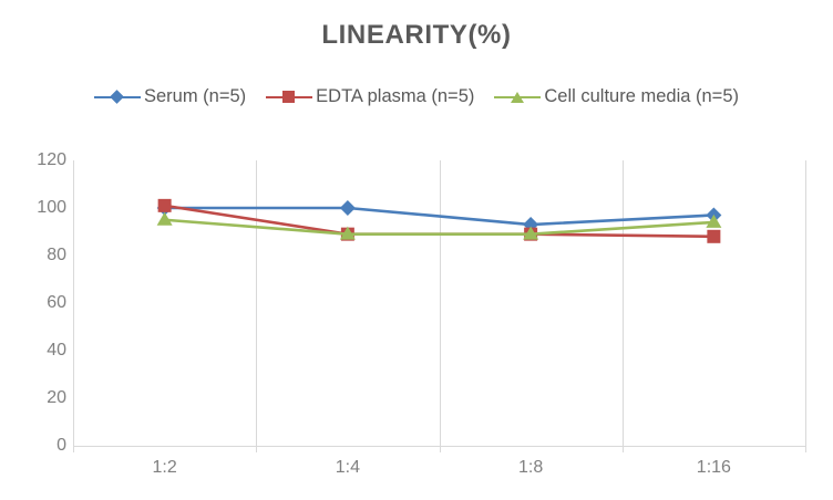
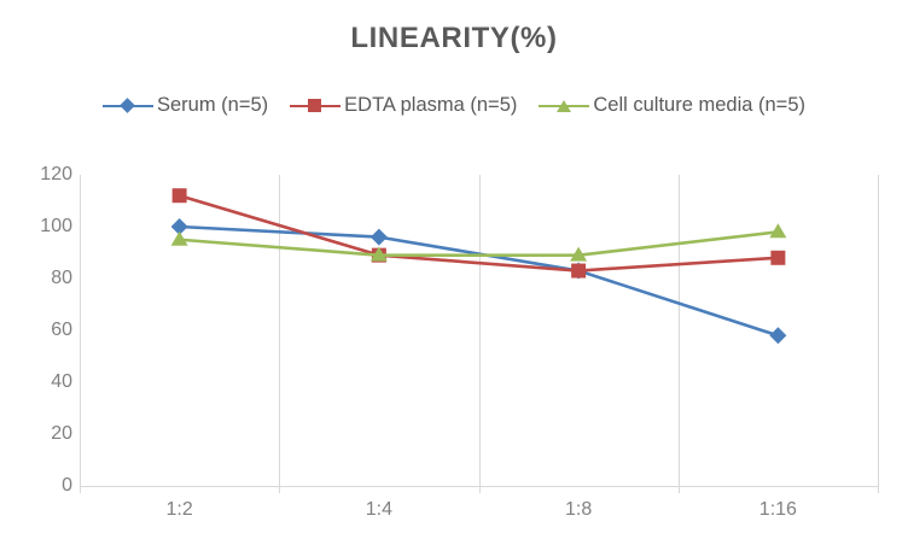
EDTA plasma (n=5)/1:2: 101 -> 112
Serum (n=5)/1:4: 100 -> 96
Serum (n=5)/1:8: 93 -> 83
EDTA plasma (n=5)/1:8: 89 -> 83
Serum (n=5)/1:16: 97 -> 58
Cell culture media (n=5)/1:16: 94 -> 98
